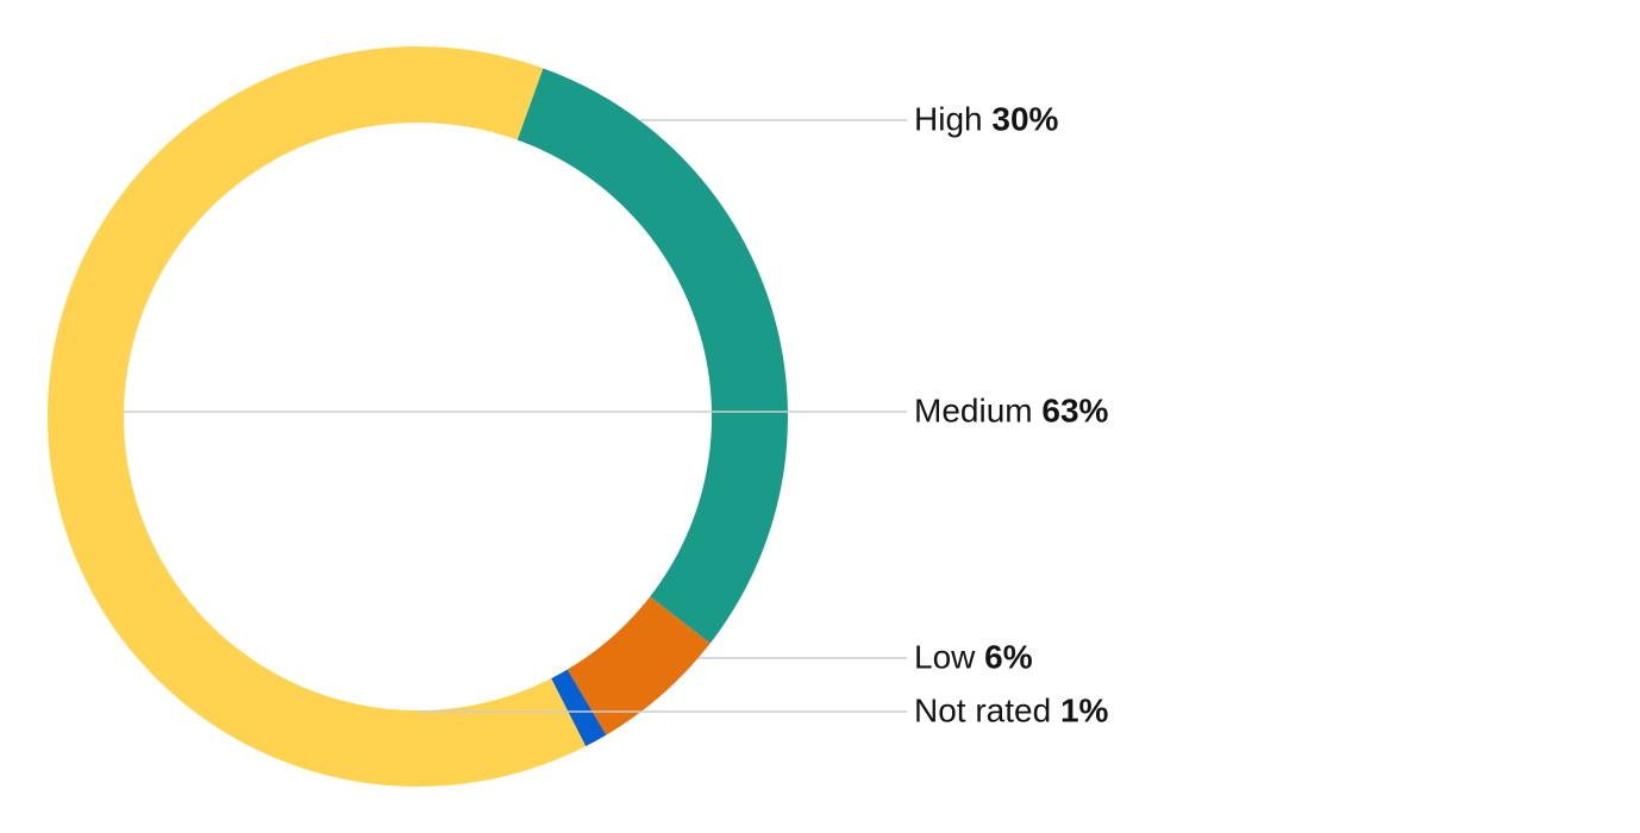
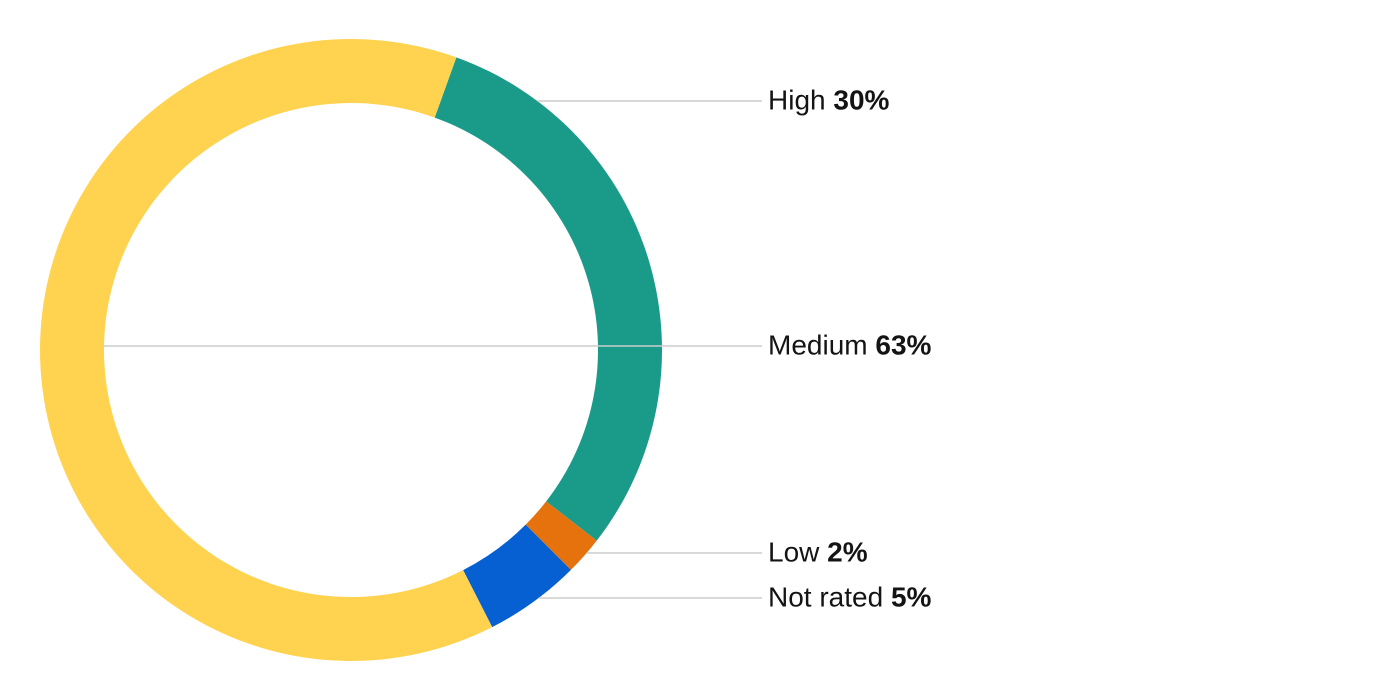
Low: 6% -> 2%
Not rated: 1% -> 5%
